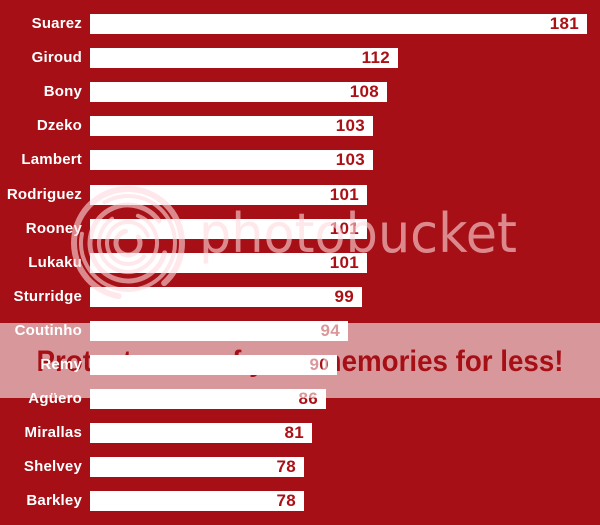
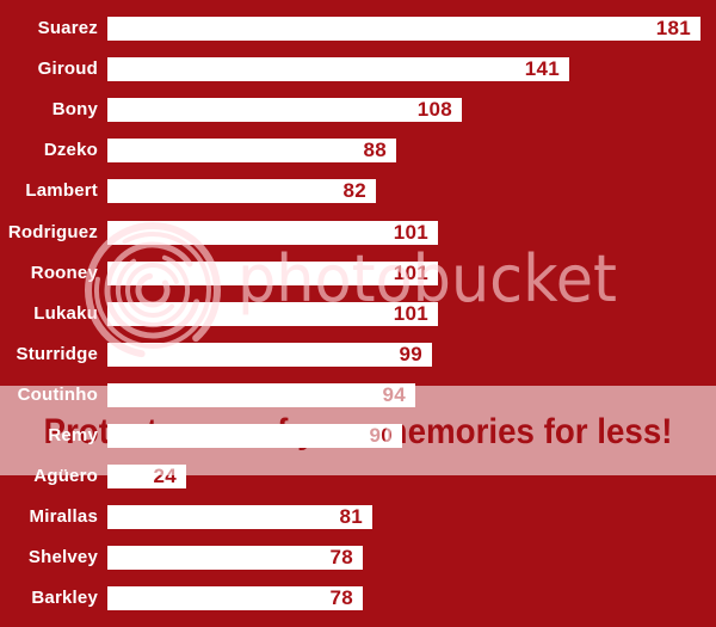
Giroud: 112 -> 141
Dzeko: 103 -> 88
Lambert: 103 -> 82
Agüero: 86 -> 24
